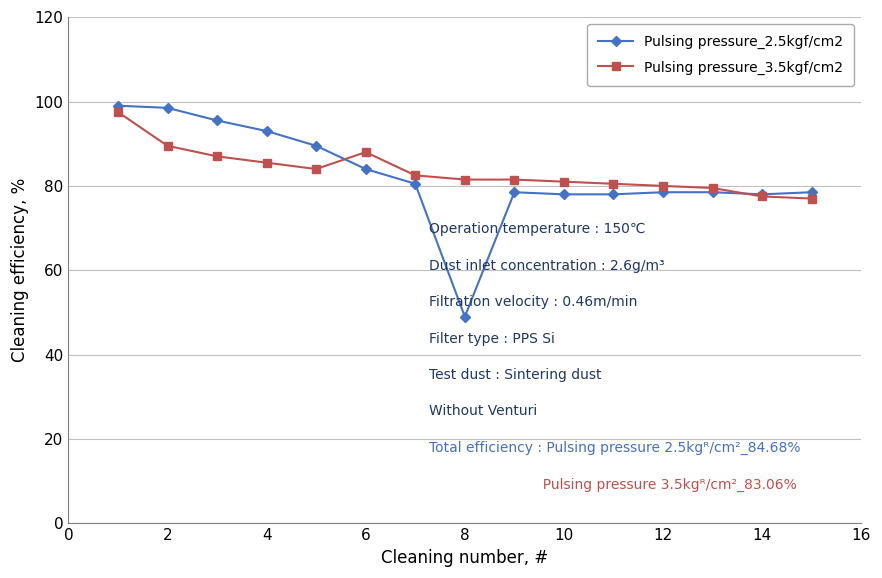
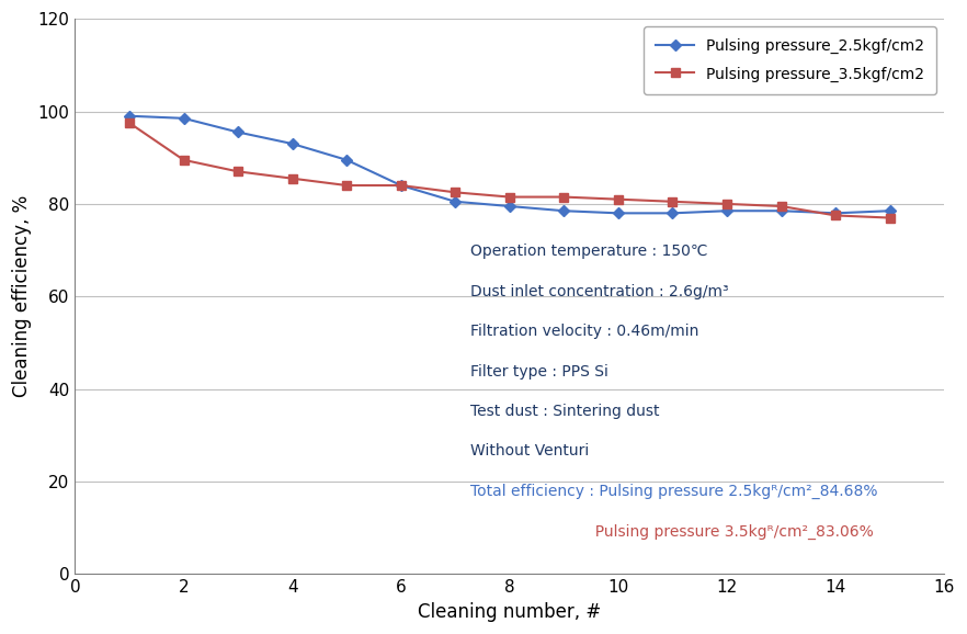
Pulsing pressure_3.5kgf/cm2/6: 88.0 -> 84.0
Pulsing pressure_2.5kgf/cm2/8: 49.0 -> 79.5
